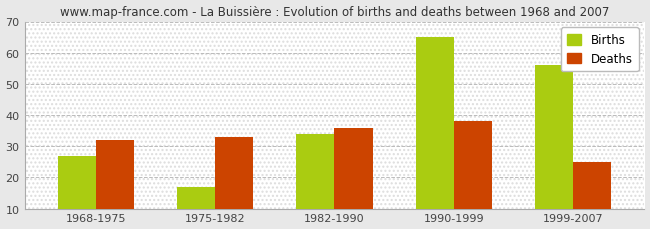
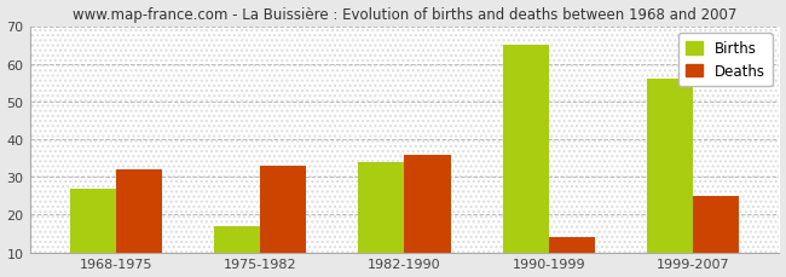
Deaths/1990-1999: 38 -> 14
